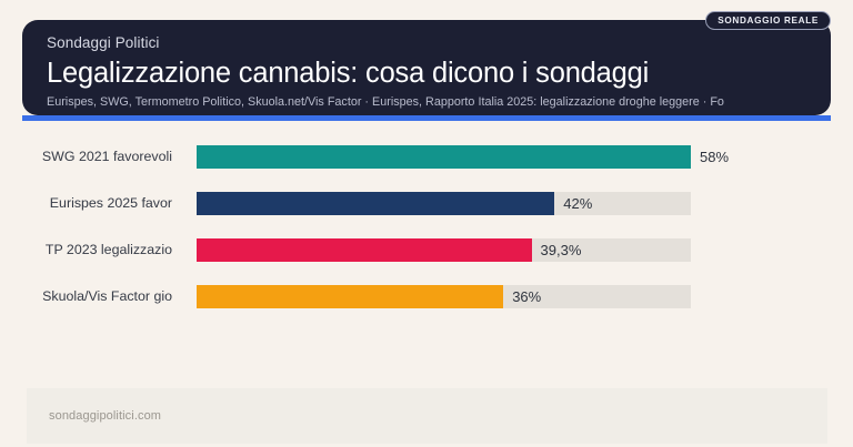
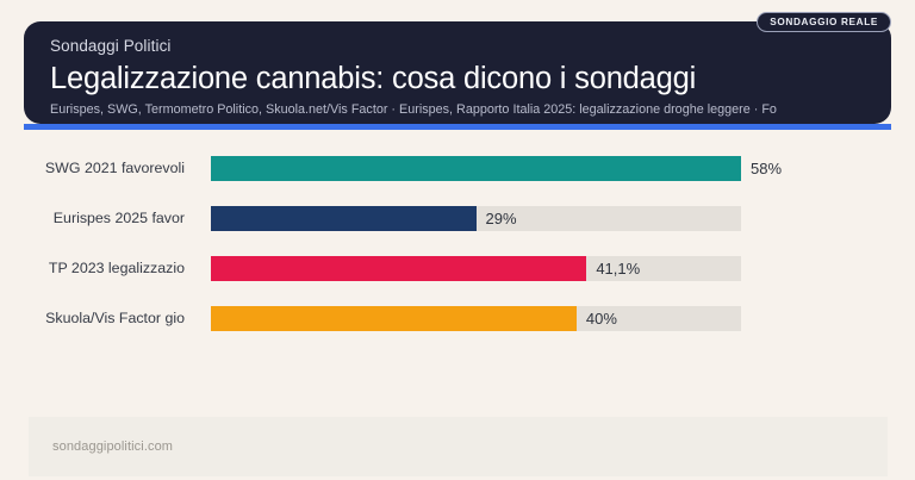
Eurispes 2025 favor: 42% -> 29%
TP 2023 legalizzazio: 39,3% -> 41,1%
Skuola/Vis Factor gio: 36% -> 40%
